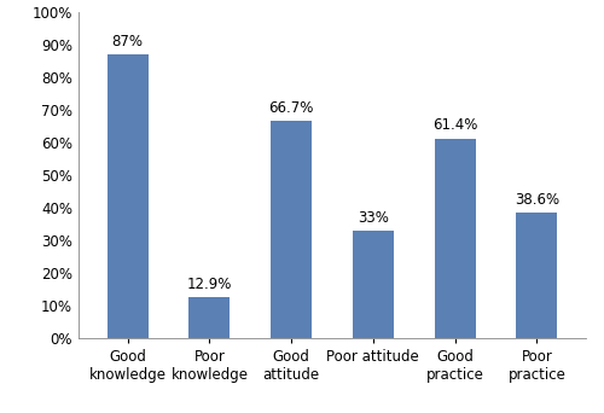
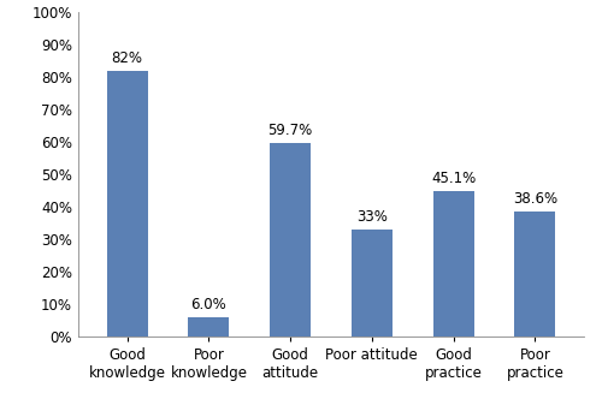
Good knowledge: 87% -> 82%
Poor knowledge: 12.9% -> 6.0%
Good attitude: 66.7% -> 59.7%
Good practice: 61.4% -> 45.1%
